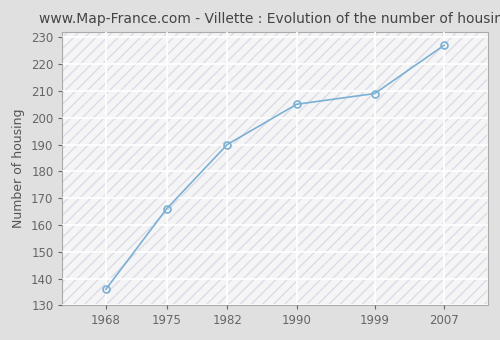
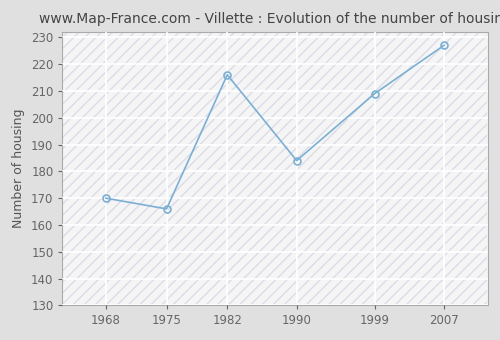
1968: 136 -> 170
1982: 190 -> 216
1990: 205 -> 184
